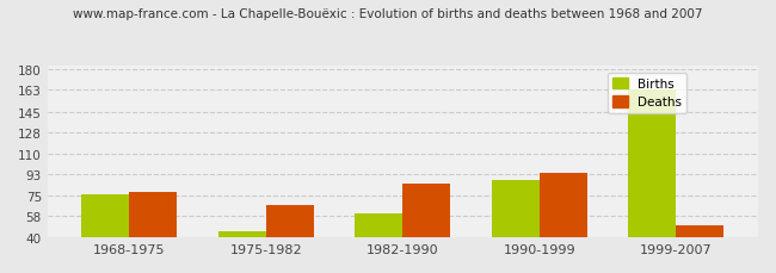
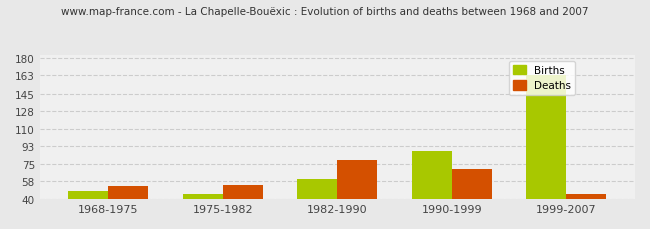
Births/1968-1975: 76 -> 48
Deaths/1968-1975: 78 -> 53
Deaths/1975-1982: 67 -> 54
Deaths/1982-1990: 85 -> 79
Deaths/1990-1999: 94 -> 70
Deaths/1999-2007: 50 -> 45
